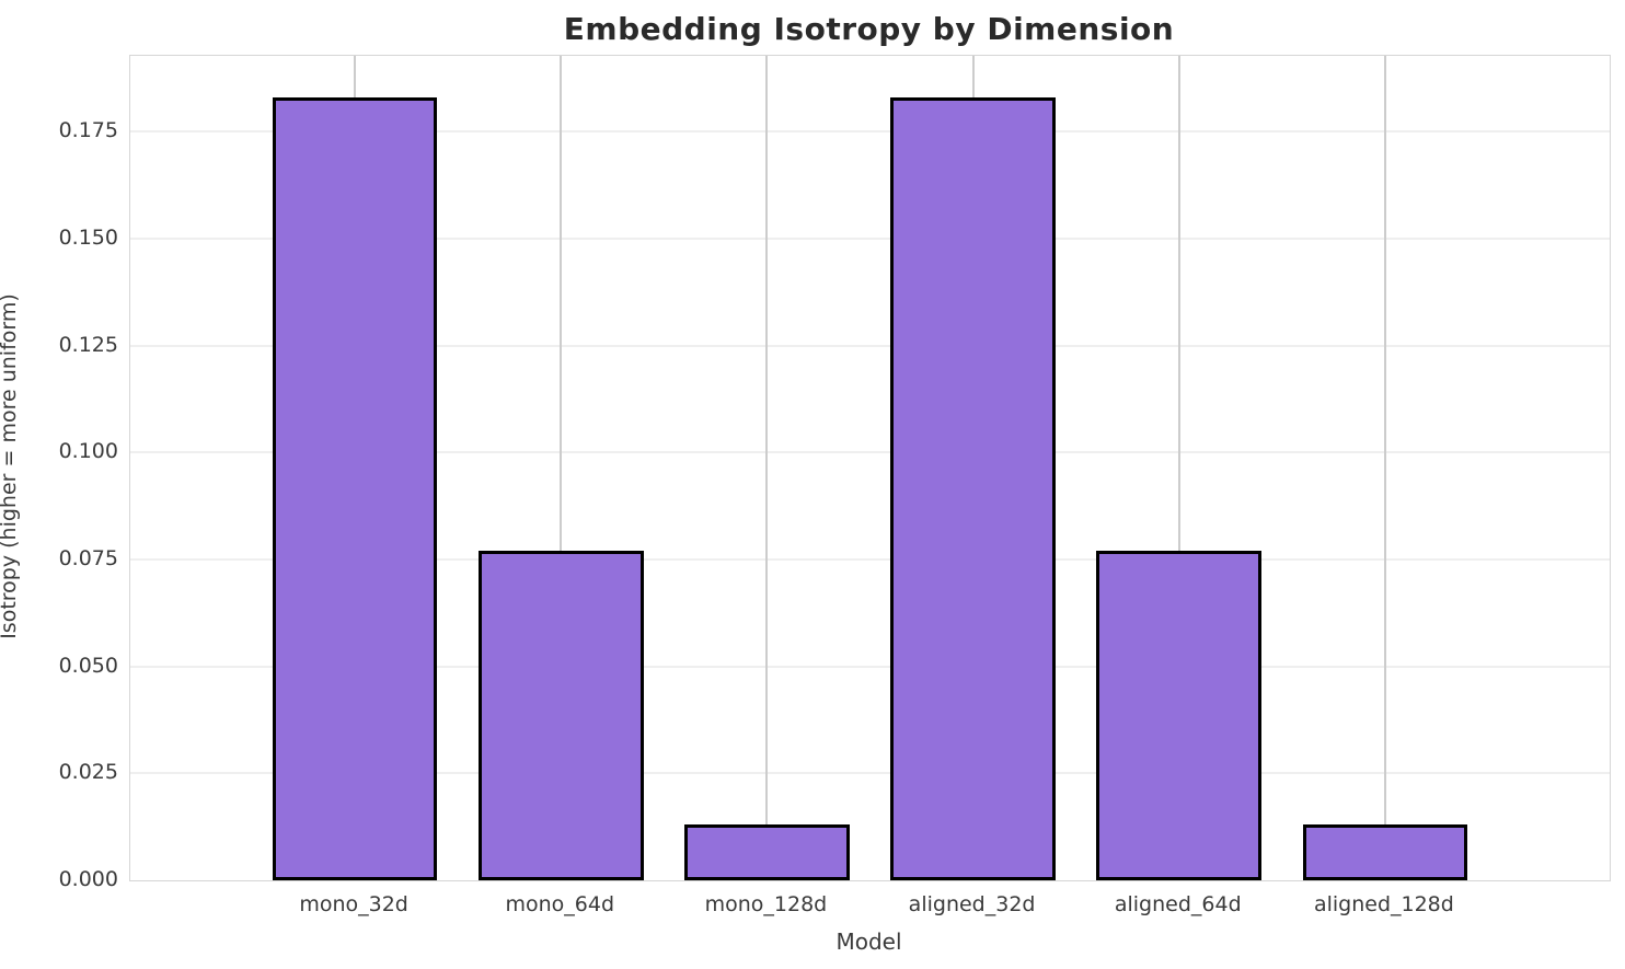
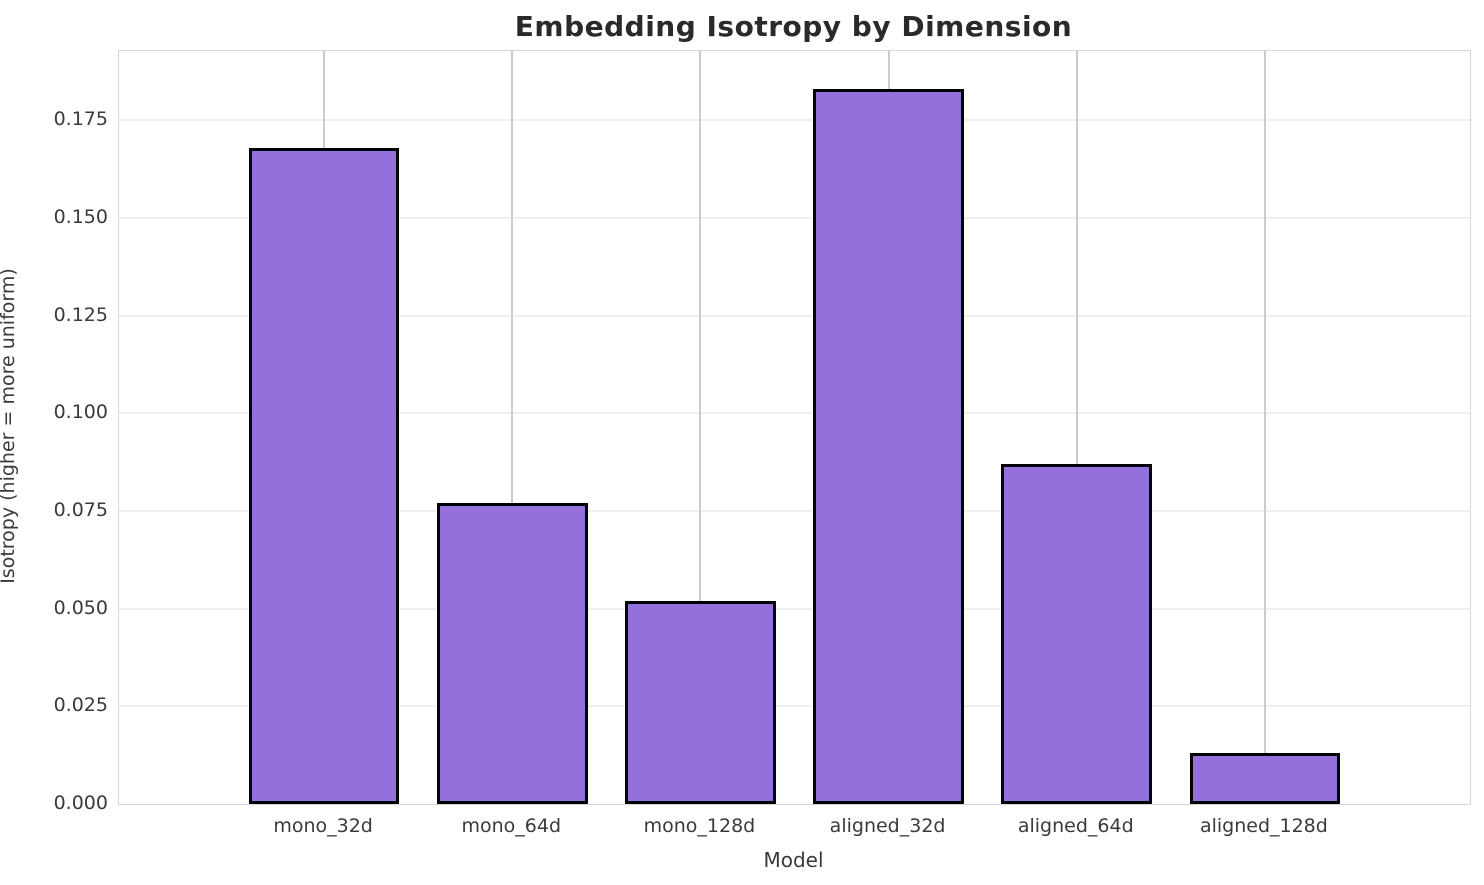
mono_32d: 0.183 -> 0.168
mono_128d: 0.013 -> 0.052
aligned_64d: 0.077 -> 0.087
